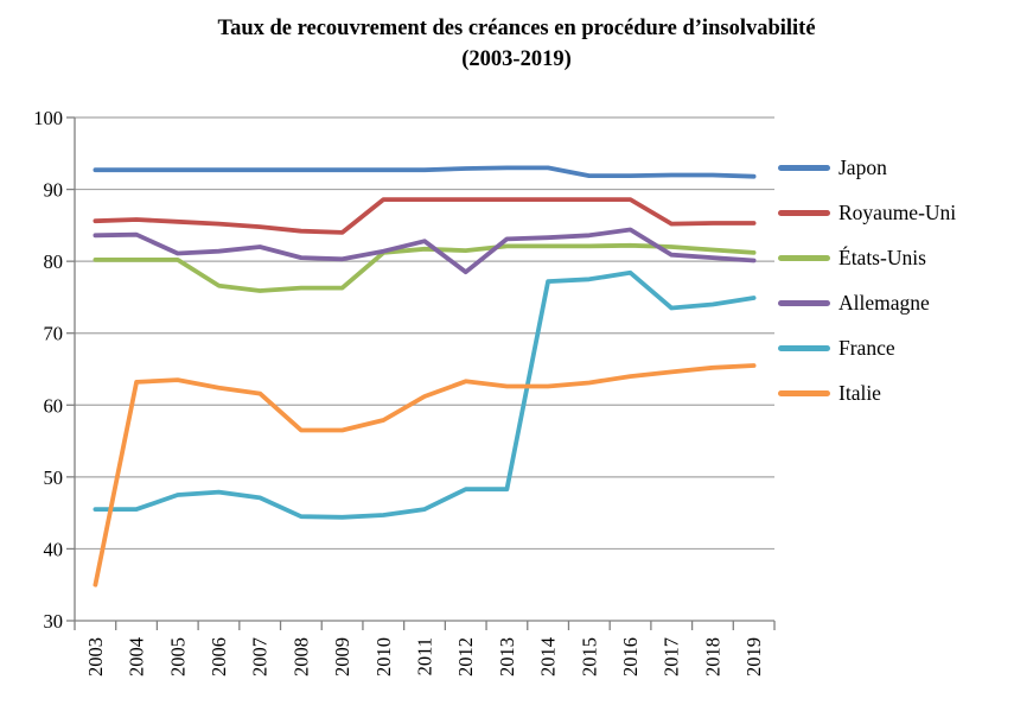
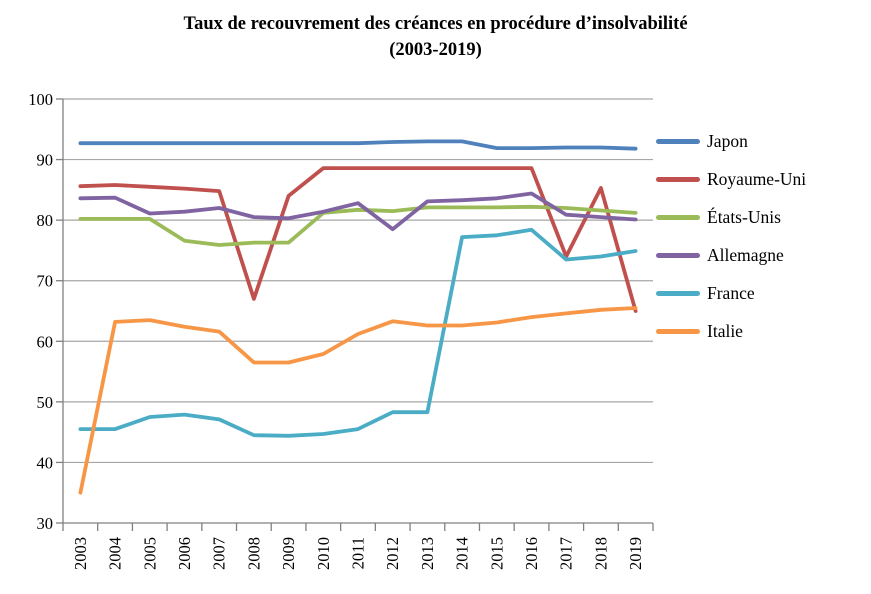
Royaume-Uni/2008: 84 -> 67
Royaume-Uni/2017: 85 -> 74
Royaume-Uni/2019: 85 -> 65
